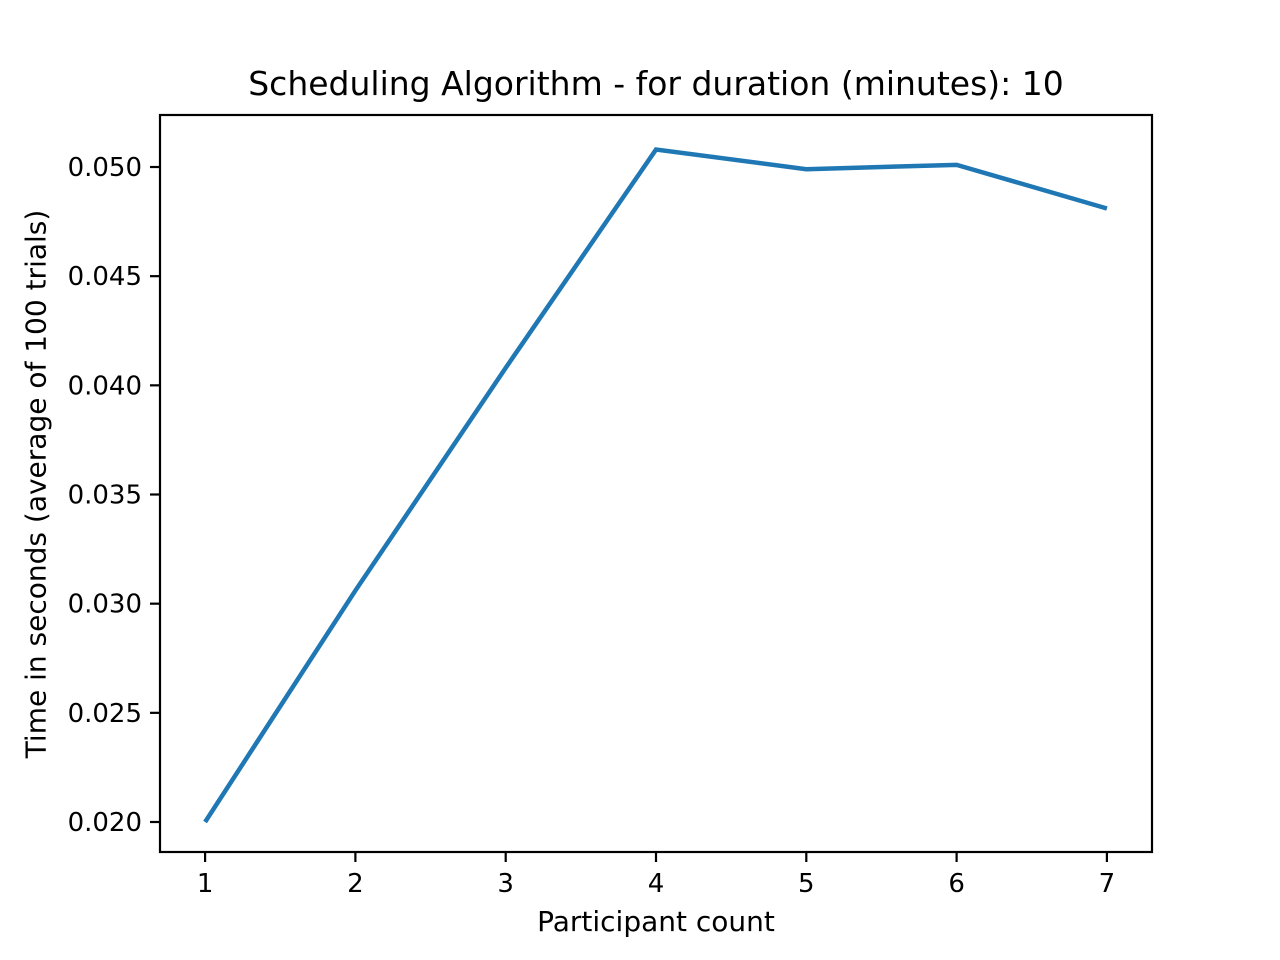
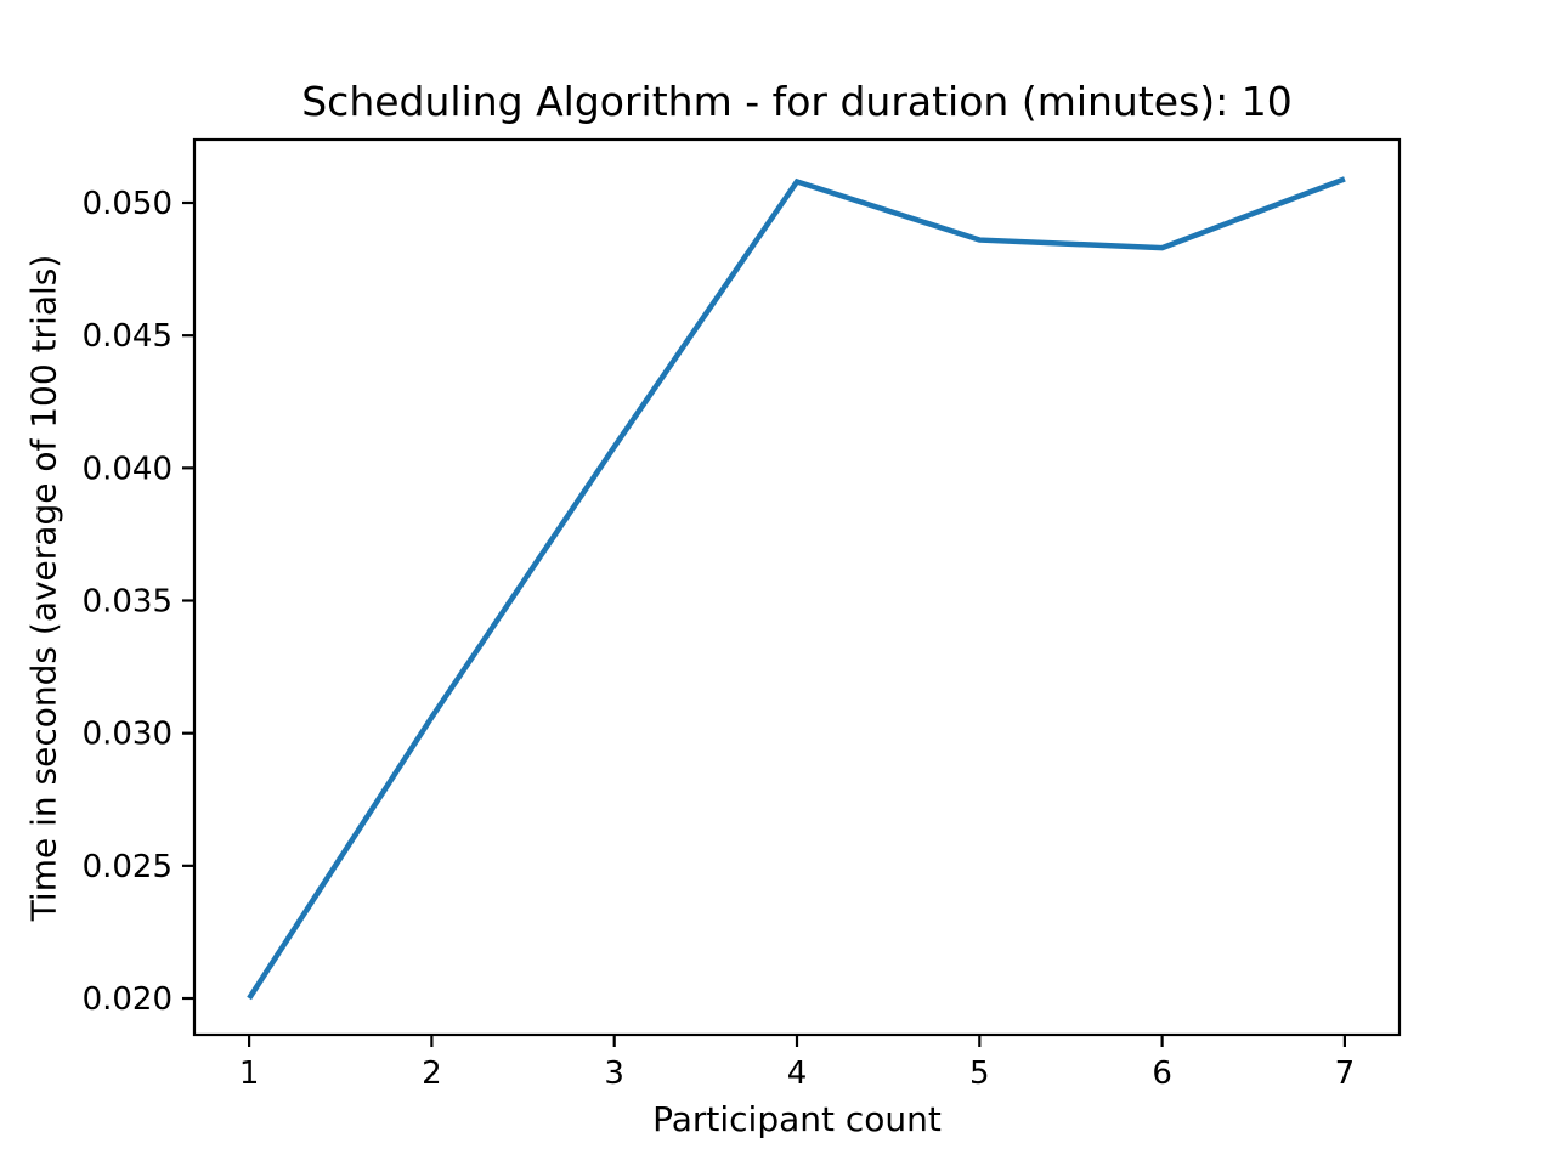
5: 0.0499 -> 0.0486
6: 0.0501 -> 0.0483
7: 0.0481 -> 0.0509
